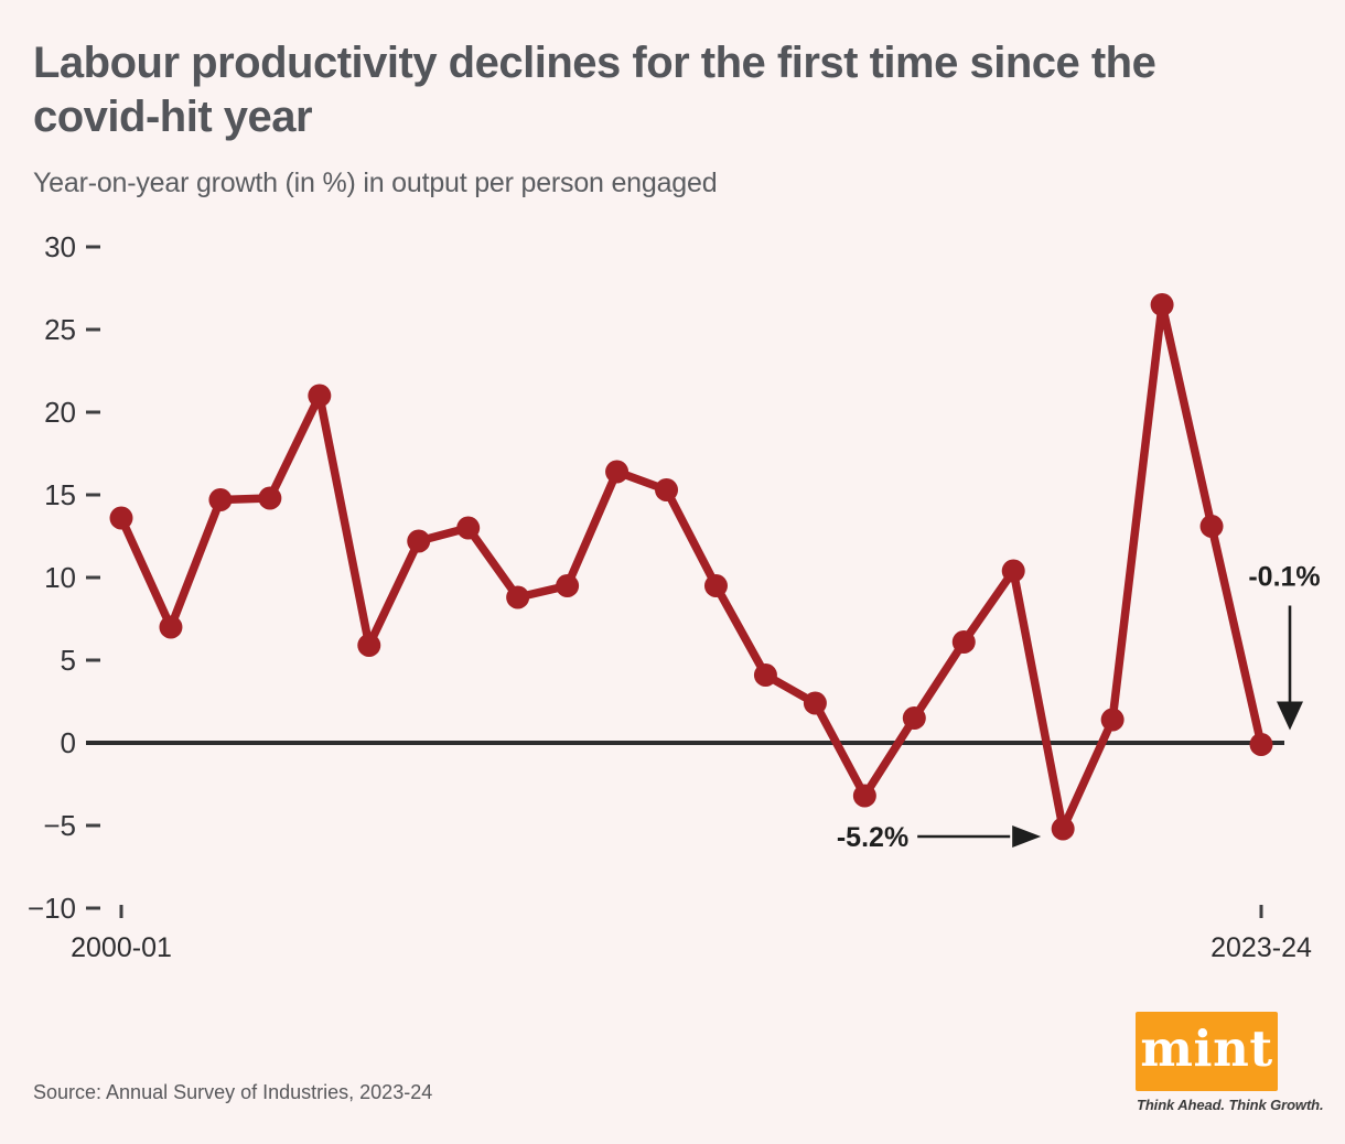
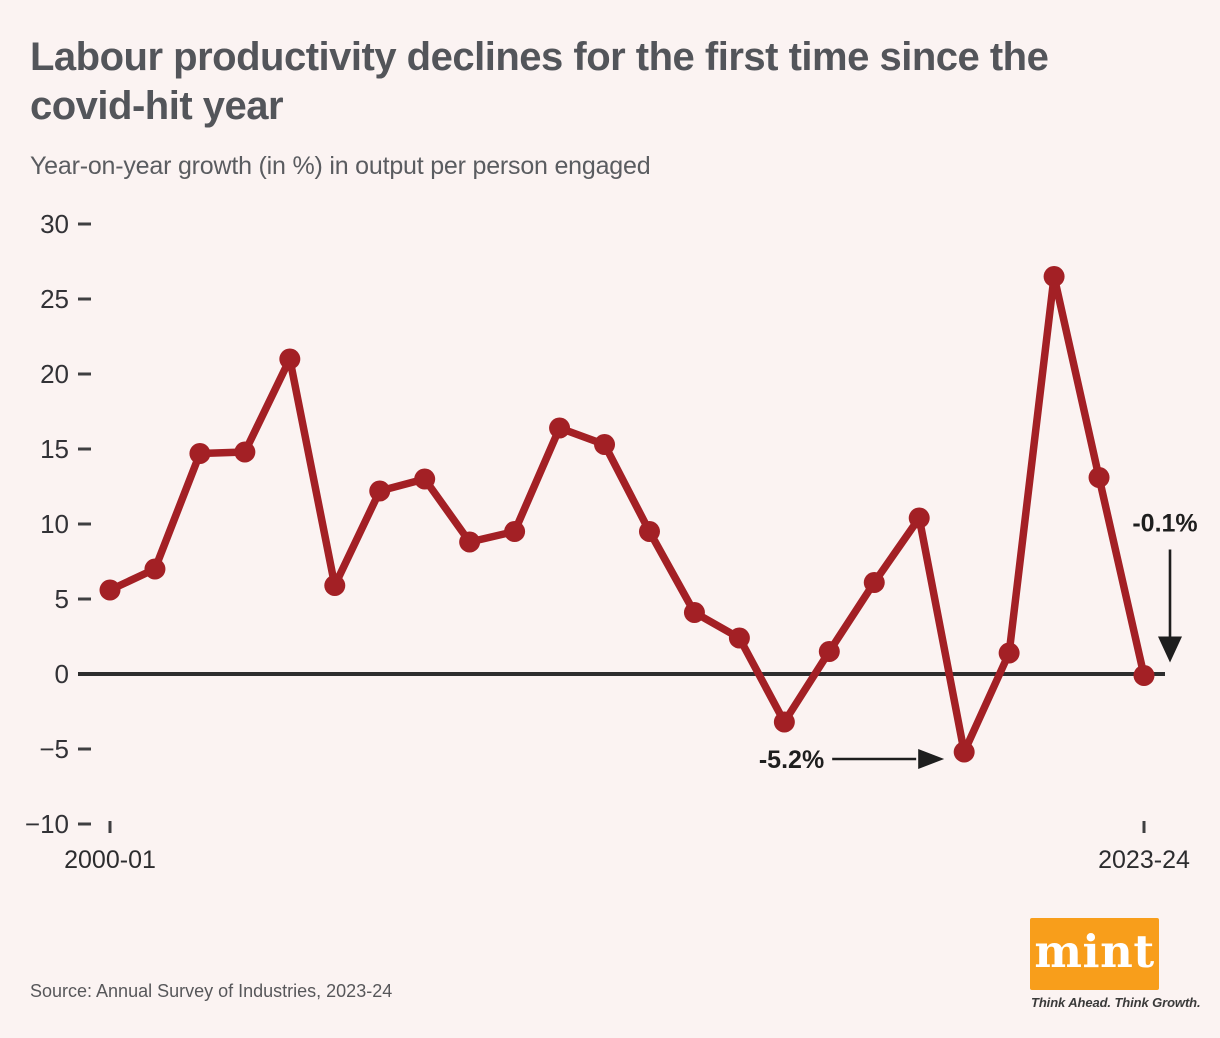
2000-01: 13.6 -> 5.6
